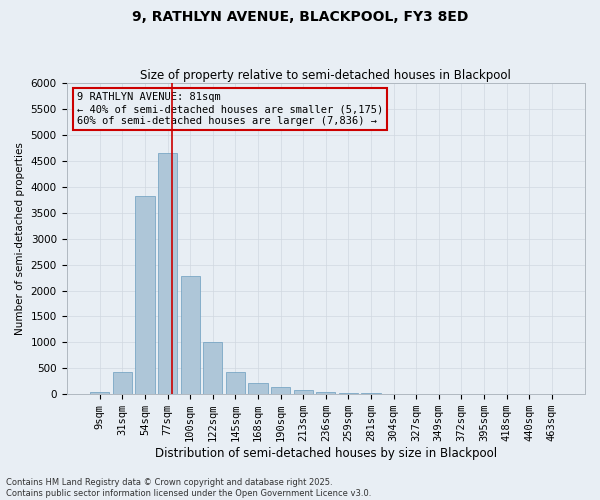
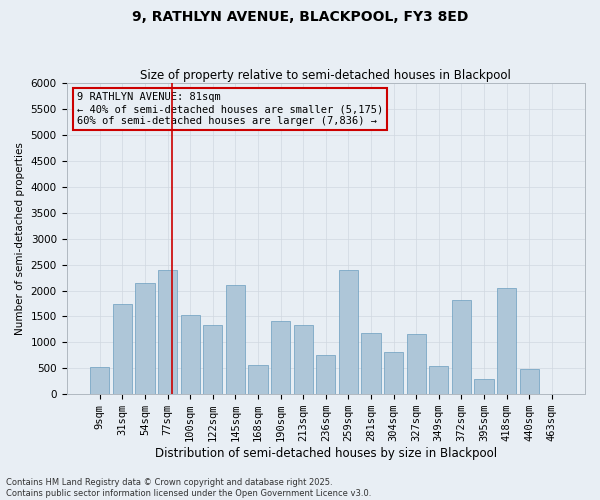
9sqm: 50 -> 520
31sqm: 420 -> 1740
54sqm: 3820 -> 2140
77sqm: 4650 -> 2400
100sqm: 2280 -> 1520
122sqm: 1010 -> 1340
145sqm: 430 -> 2100
168sqm: 210 -> 560
190sqm: 130 -> 1420
213sqm: 80 -> 1340
236sqm: 50 -> 760
259sqm: 20 -> 2400
281sqm: 20 -> 1180
304sqm: 10 -> 820
327sqm: 0 -> 1160
349sqm: 0 -> 540
372sqm: 0 -> 1820
395sqm: 0 -> 300
418sqm: 0 -> 2040
440sqm: 0 -> 480
